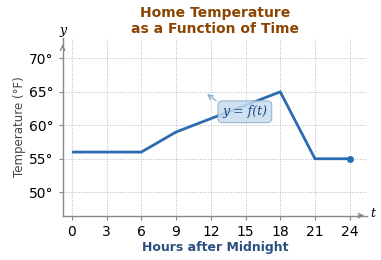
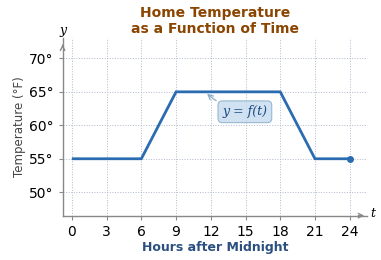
0: 56° -> 55°
6: 56° -> 55°
9: 59° -> 65°
